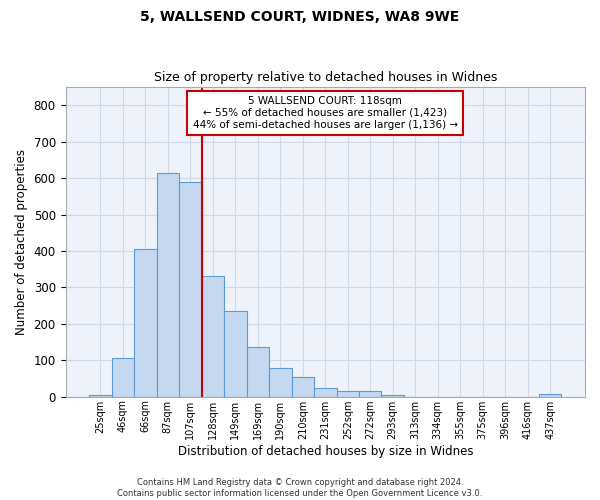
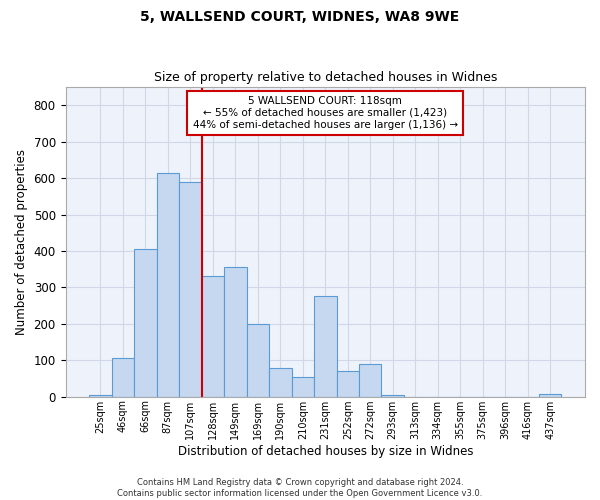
149sqm: 235 -> 355
169sqm: 135 -> 200
231sqm: 25 -> 275
252sqm: 15 -> 70
272sqm: 15 -> 90
